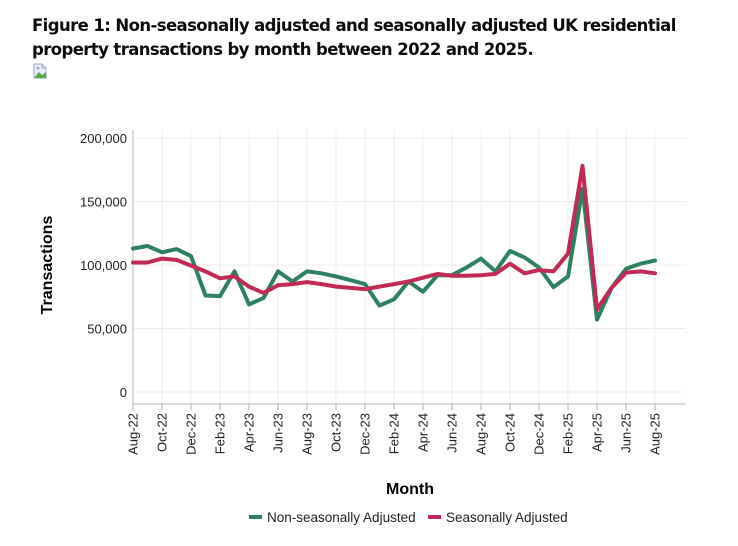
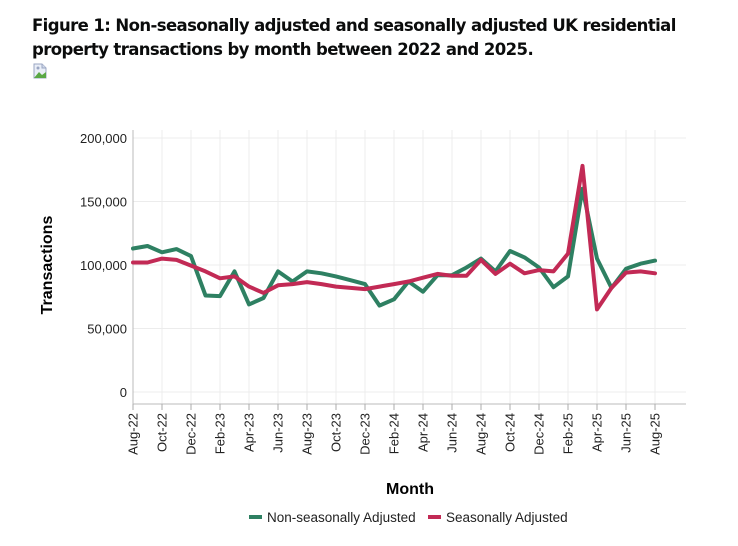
Seasonally Adjusted/Aug-24: 92000 -> 104000
Non-seasonally Adjusted/Apr-25: 57000 -> 105000
